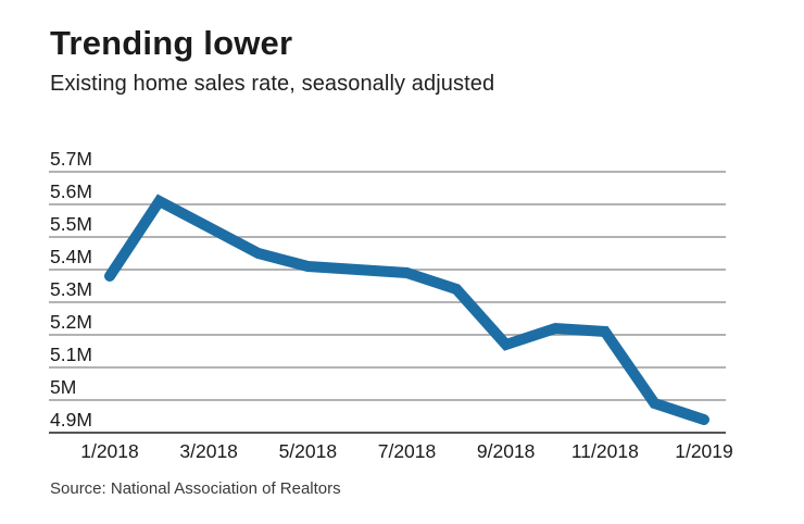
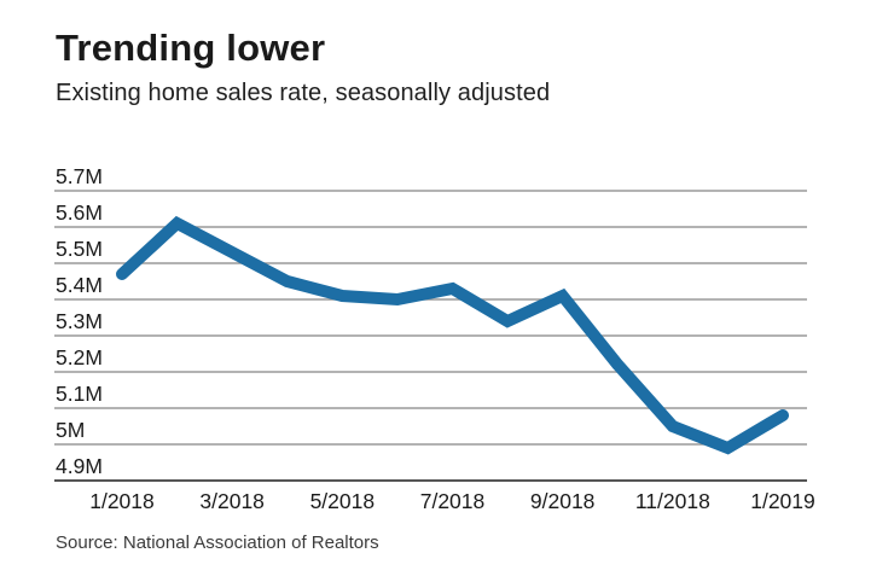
1/2018: 5.38M -> 5.47M
7/2018: 5.39M -> 5.43M
9/2018: 5.17M -> 5.41M
11/2018: 5.21M -> 5.05M
1/2019: 4.94M -> 5.08M
